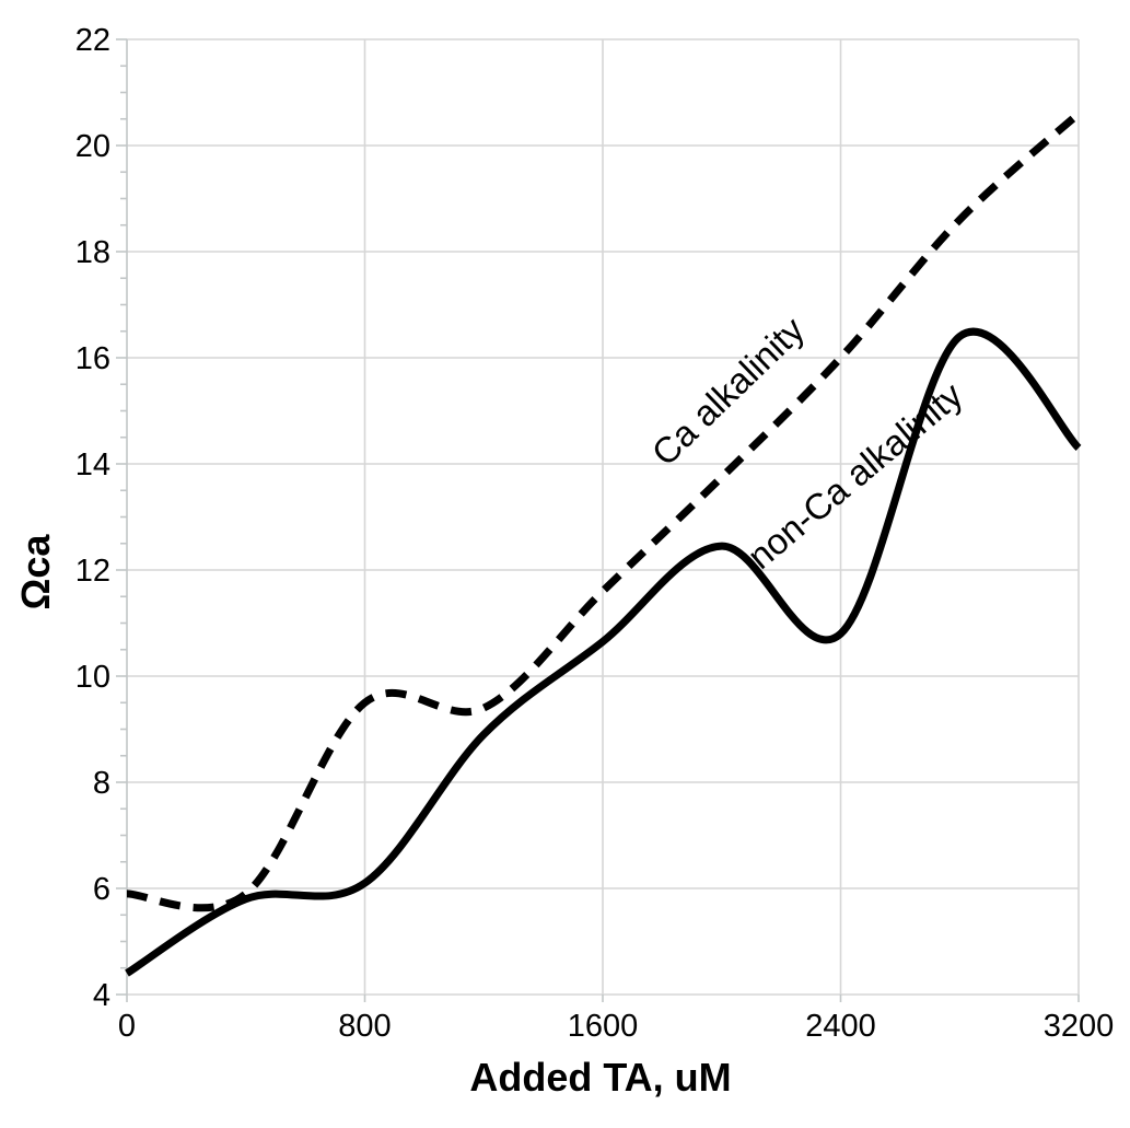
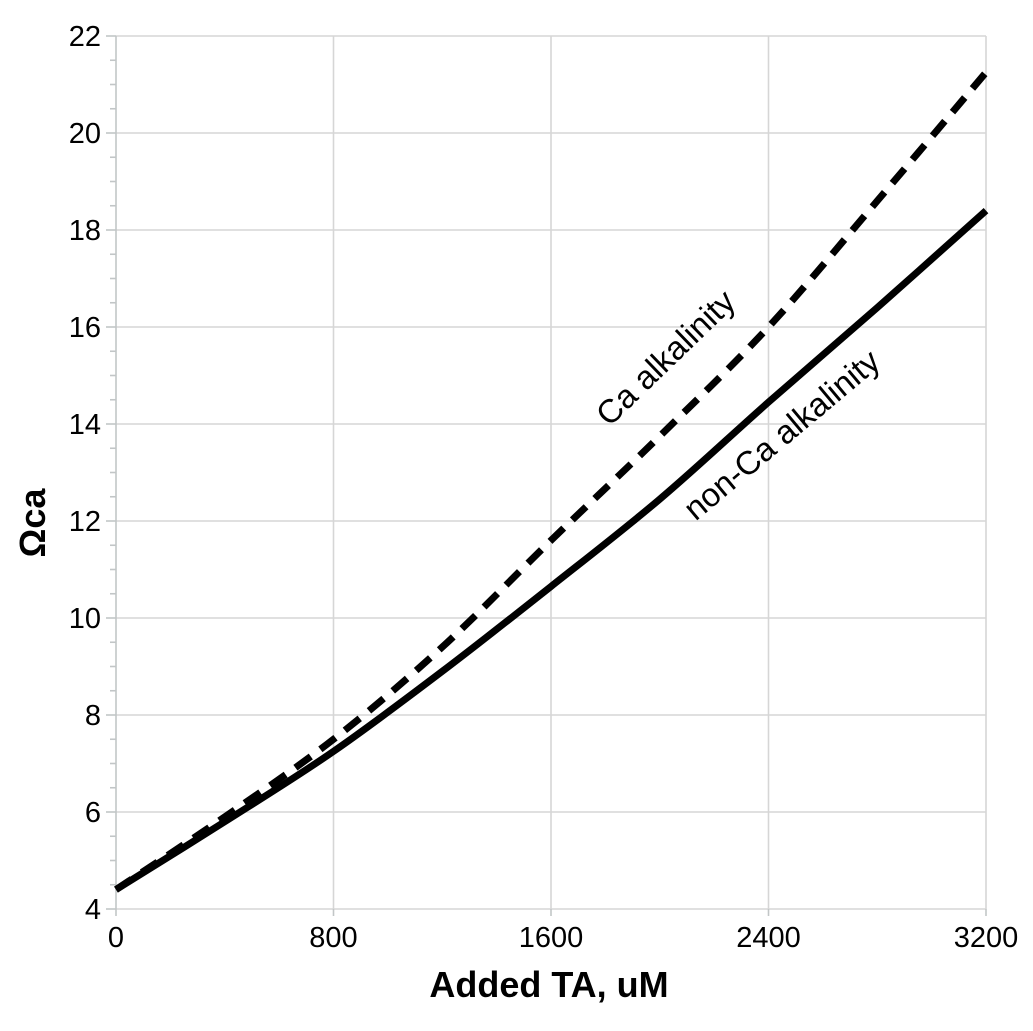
Ca alkalinity/0: 5.9 -> 4.4
Ca alkalinity/800: 9.5 -> 7.5
non-Ca alkalinity/800: 6.1 -> 7.2
non-Ca alkalinity/2400: 10.8 -> 14.4
Ca alkalinity/3200: 20.6 -> 21.2
non-Ca alkalinity/3200: 14.3 -> 18.4
